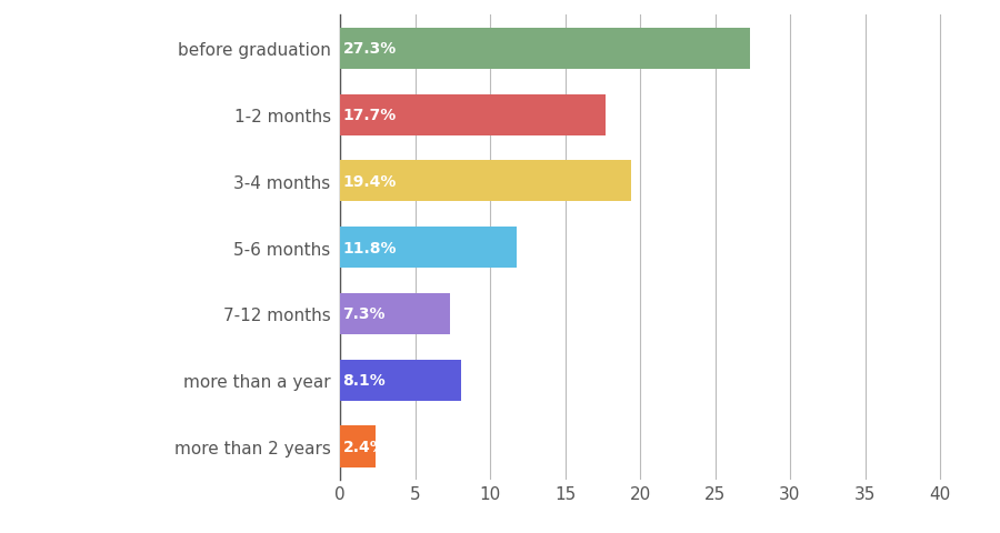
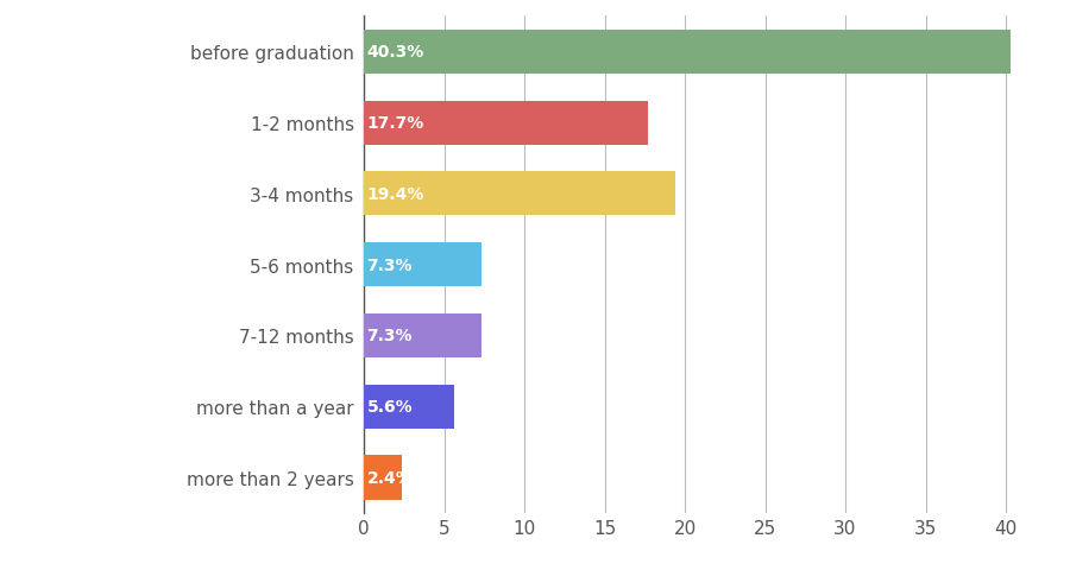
before graduation: 27.3% -> 40.3%
5-6 months: 11.8% -> 7.3%
more than a year: 8.1% -> 5.6%
